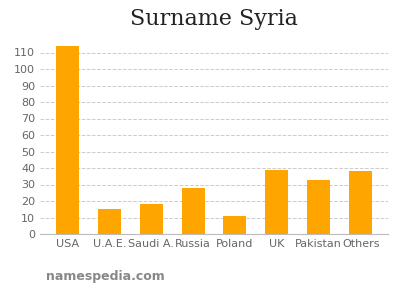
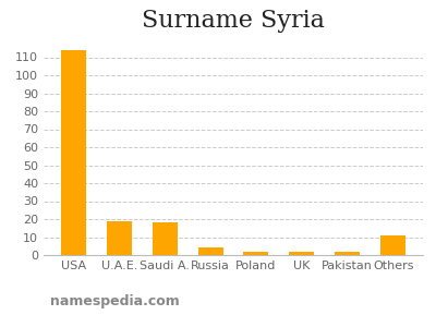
U.A.E.: 15 -> 19
Russia: 28 -> 4
Poland: 11 -> 2
UK: 39 -> 2
Pakistan: 33 -> 2
Others: 38 -> 11
